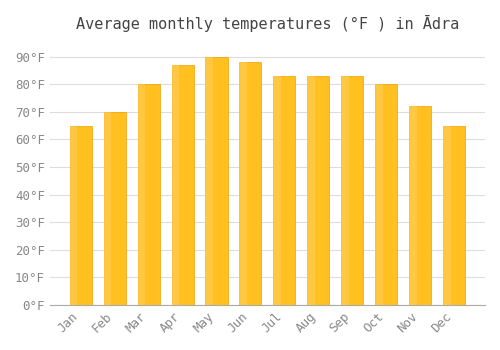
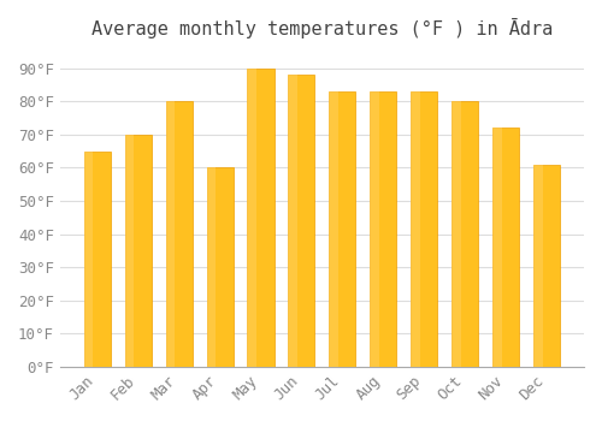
Apr: 87°F -> 60°F
Dec: 65°F -> 61°F
